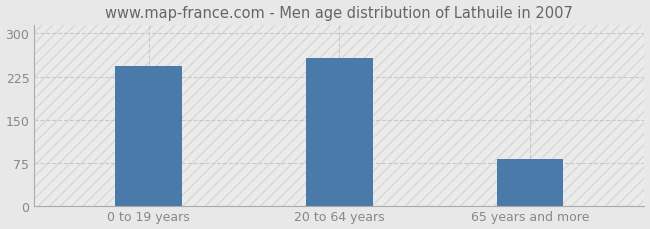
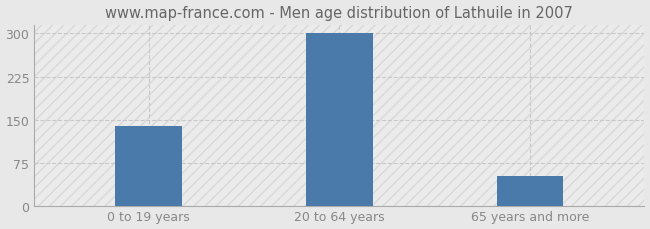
0 to 19 years: 244 -> 139
20 to 64 years: 258 -> 300
65 years and more: 82 -> 52
